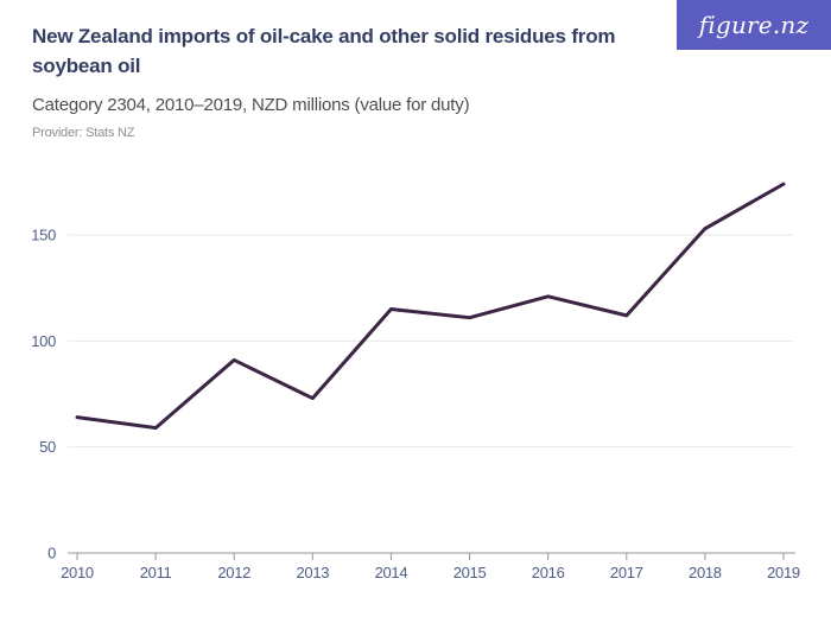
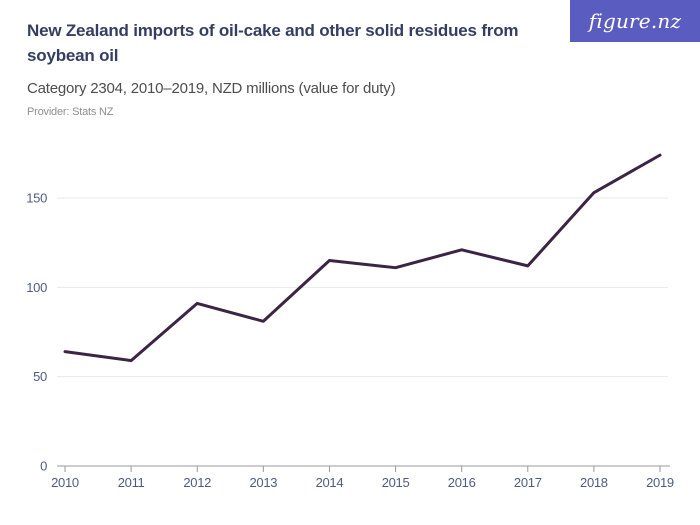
2013: 73 -> 81
